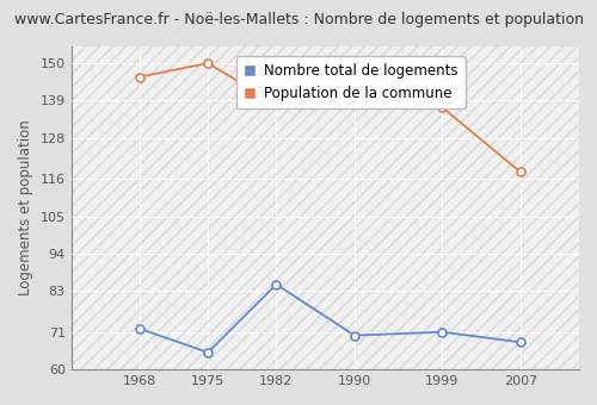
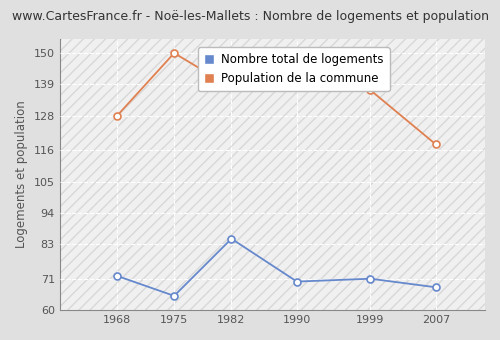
Population de la commune/1968: 146 -> 128
